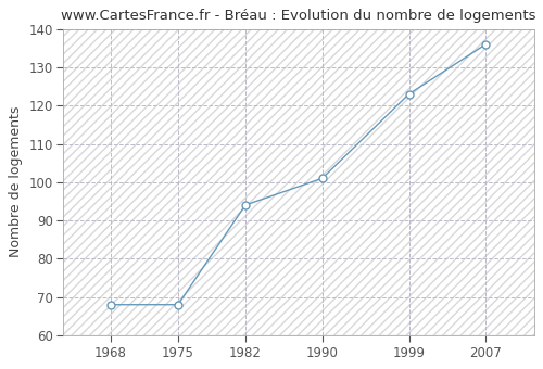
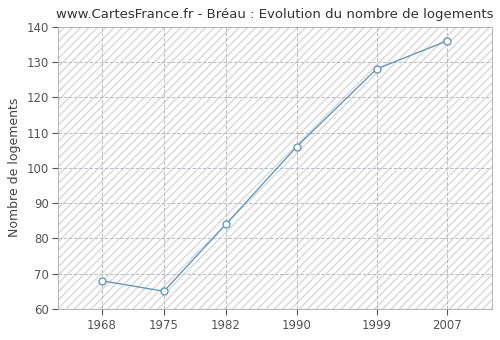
1975: 68 -> 65
1982: 94 -> 84
1990: 101 -> 106
1999: 123 -> 128
